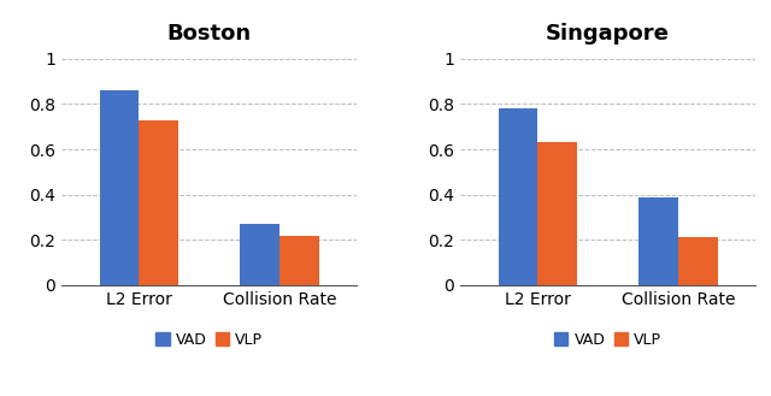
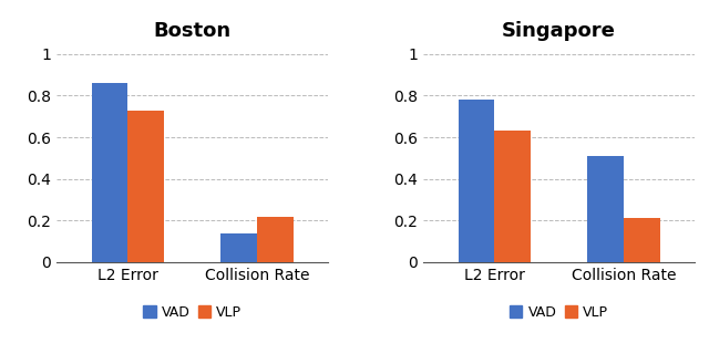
Boston/VAD/Collision Rate: 0.27 -> 0.14
Singapore/VAD/Collision Rate: 0.39 -> 0.51
